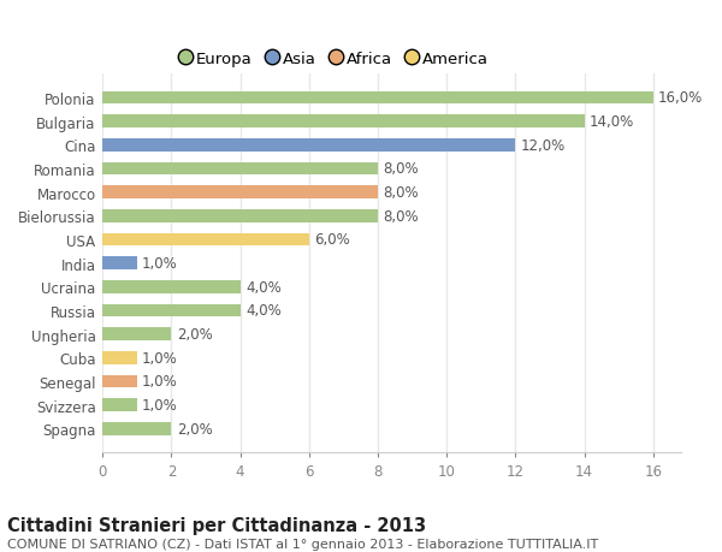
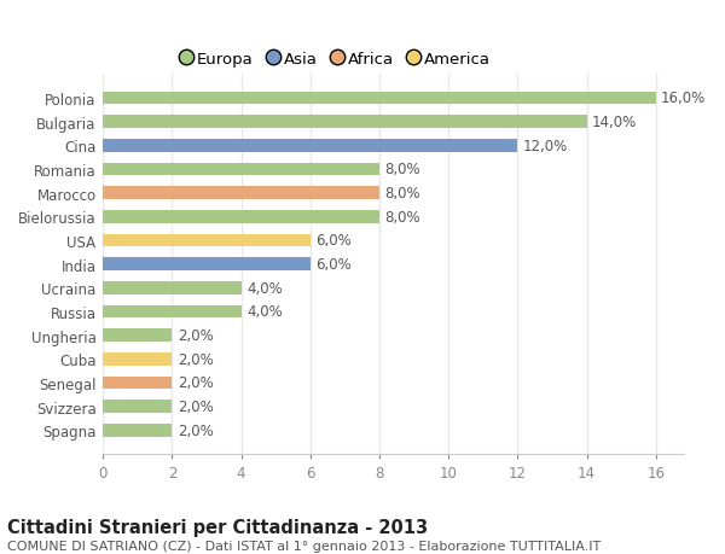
India: 1,0% -> 6,0%
Cuba: 1,0% -> 2,0%
Senegal: 1,0% -> 2,0%
Svizzera: 1,0% -> 2,0%
